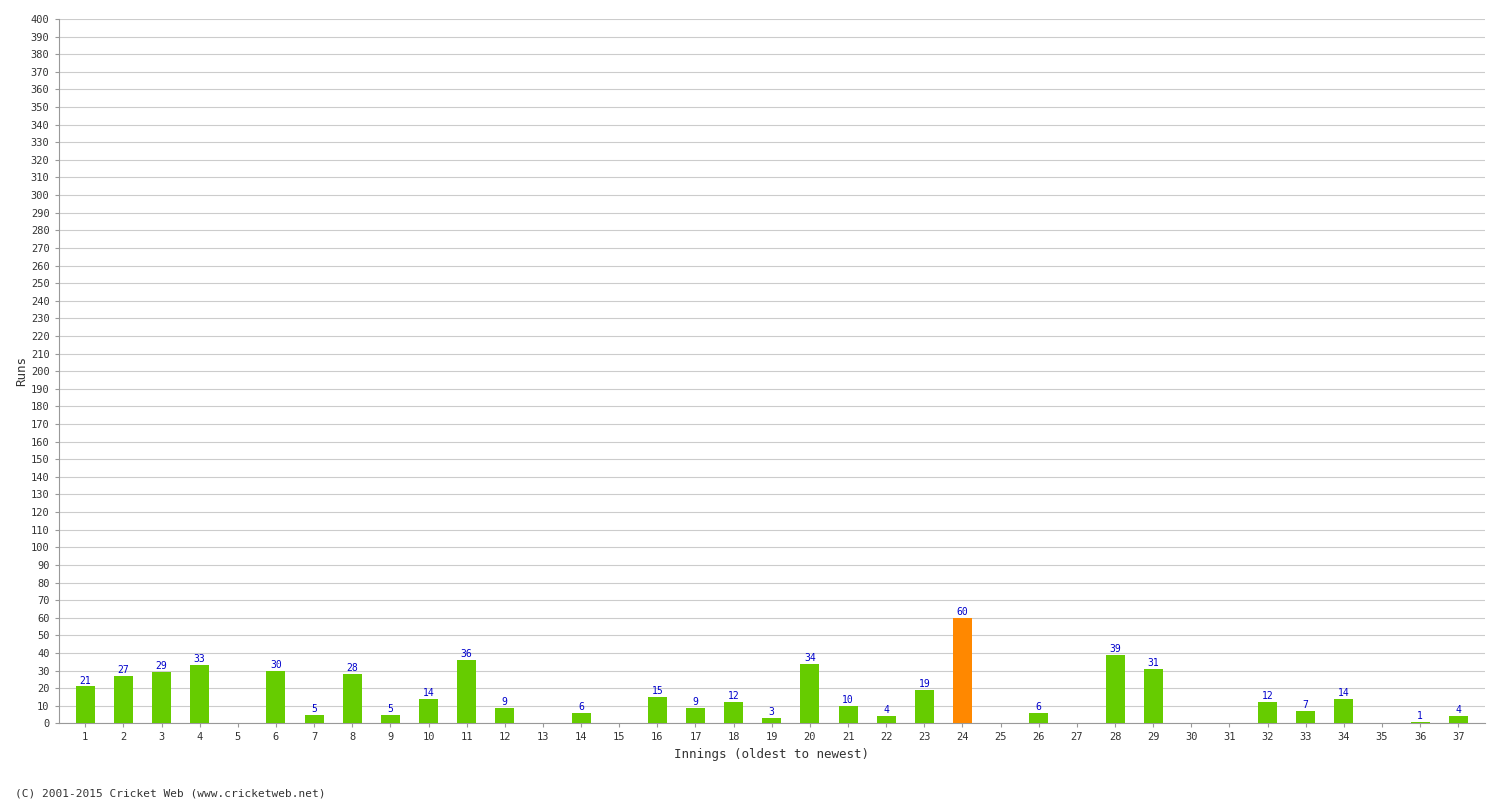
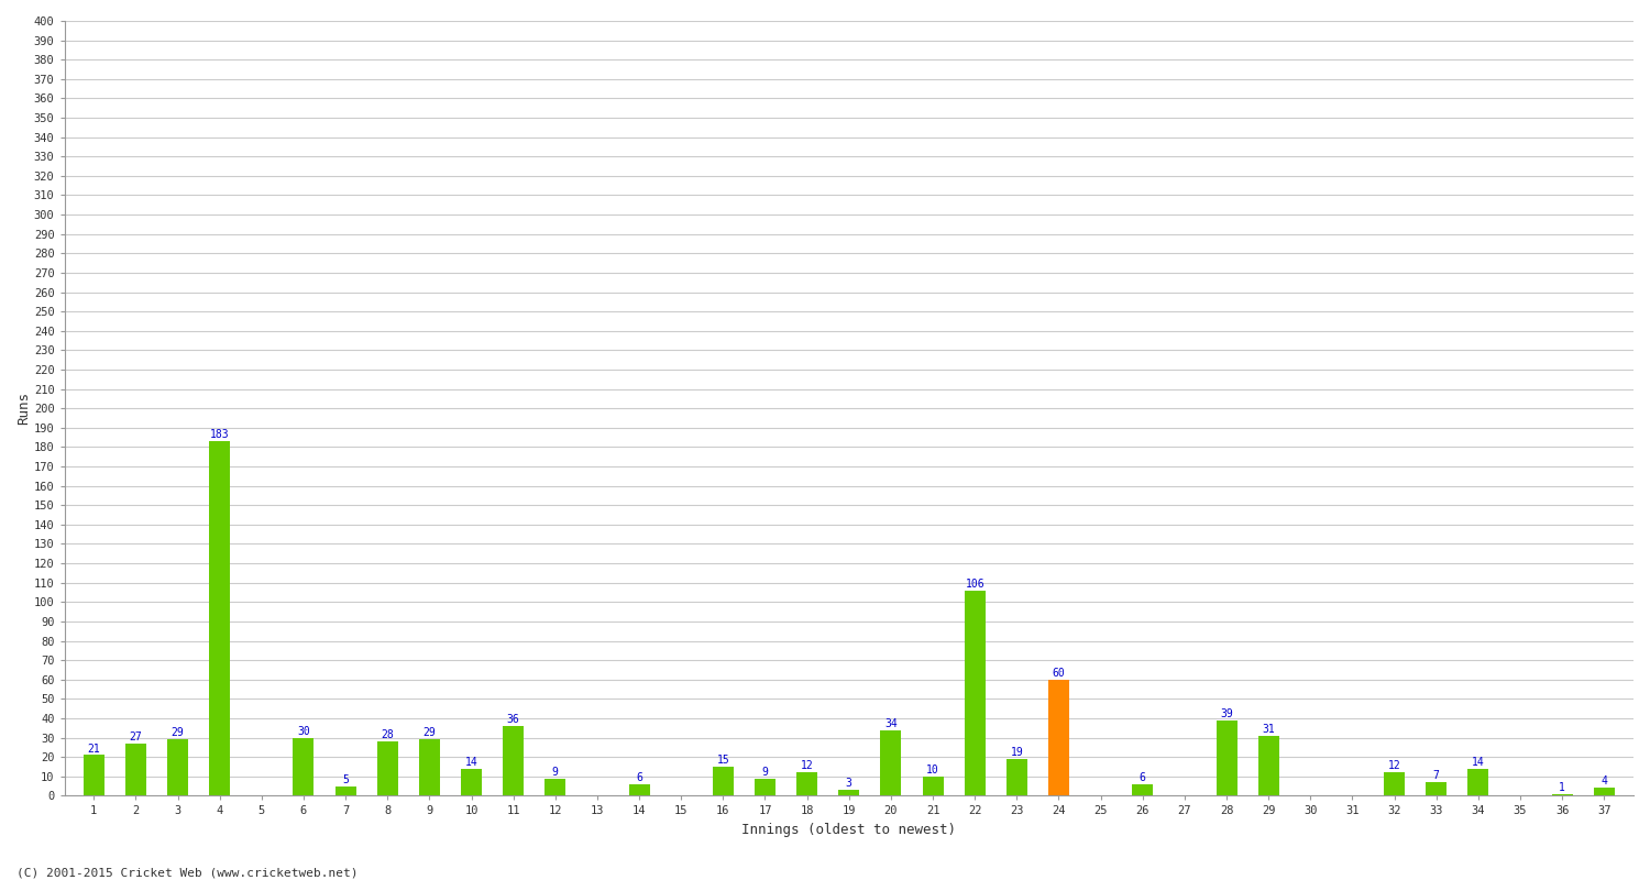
4: 33 -> 183
9: 5 -> 29
22: 4 -> 106
